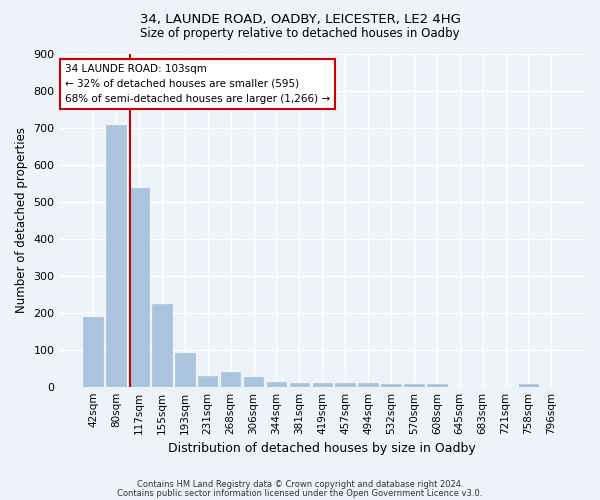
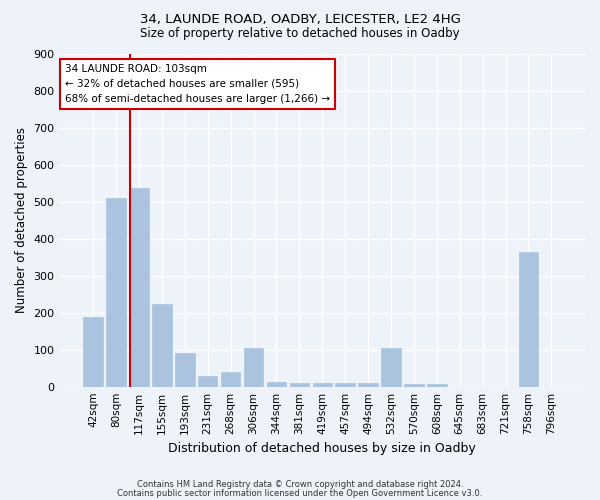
80sqm: 707 -> 510
306sqm: 25 -> 105
532sqm: 8 -> 105
758sqm: 8 -> 365
